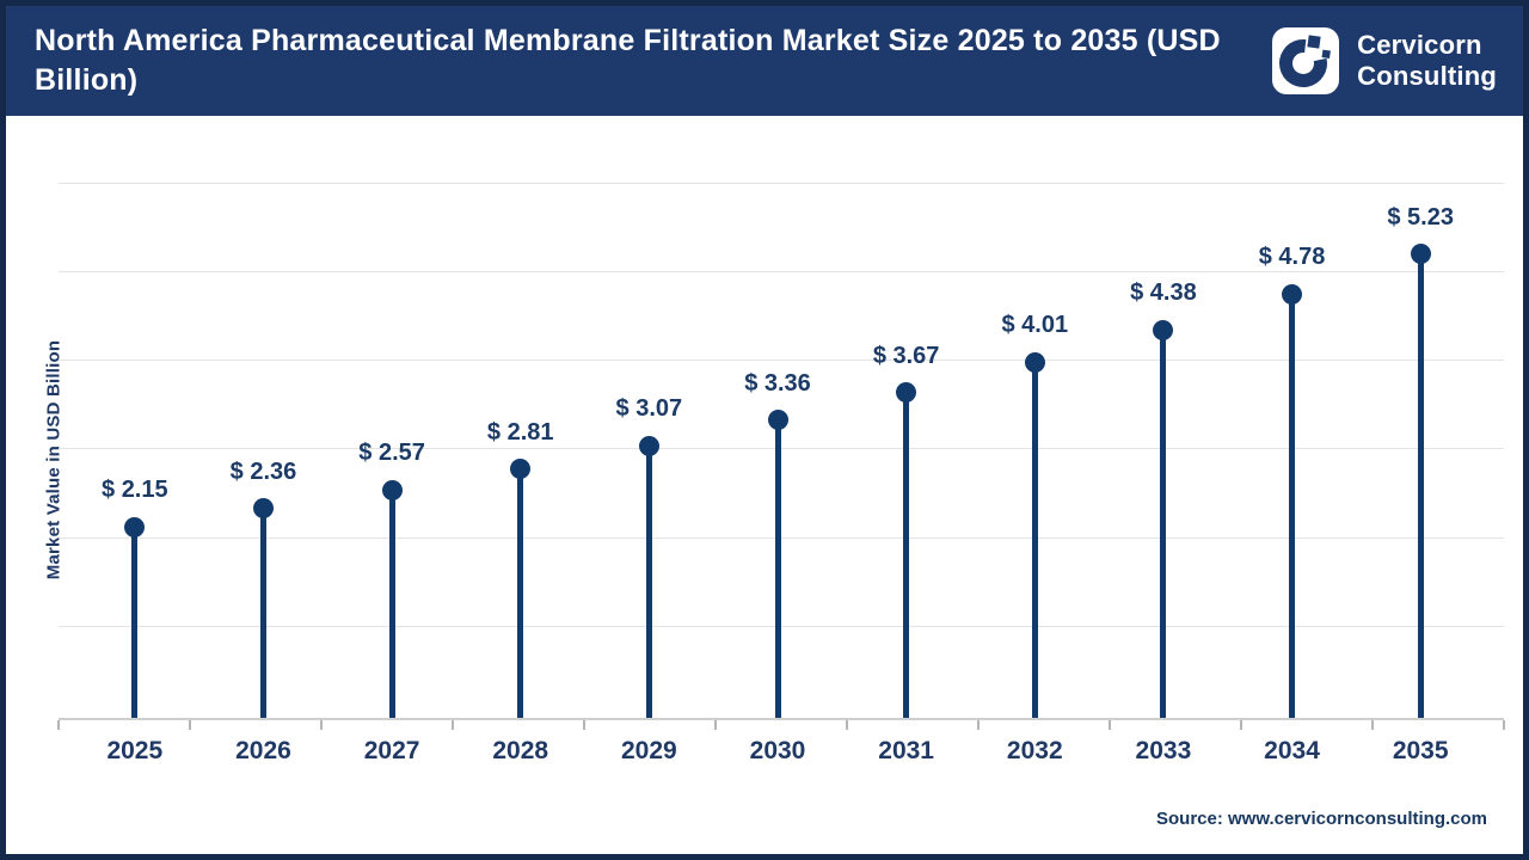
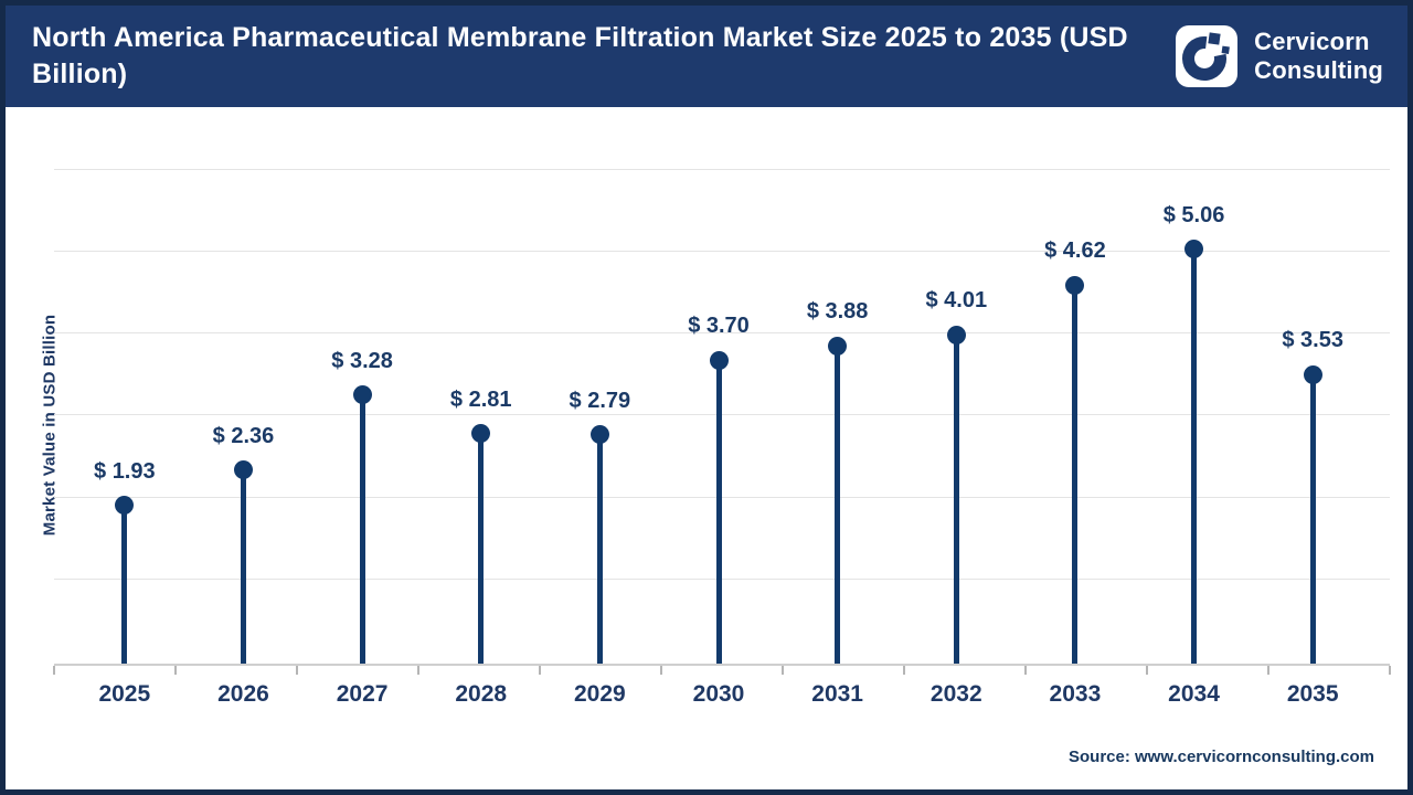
2025: 2.15 -> 1.93
2027: 2.57 -> 3.28
2029: 3.07 -> 2.79
2030: 3.36 -> 3.70
2031: 3.67 -> 3.88
2033: 4.38 -> 4.62
2034: 4.78 -> 5.06
2035: 5.23 -> 3.53
